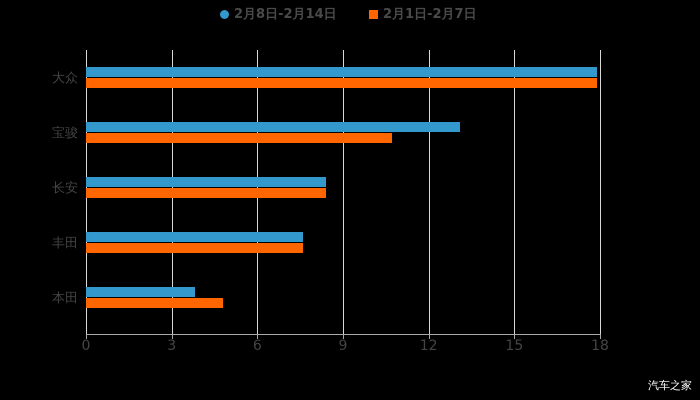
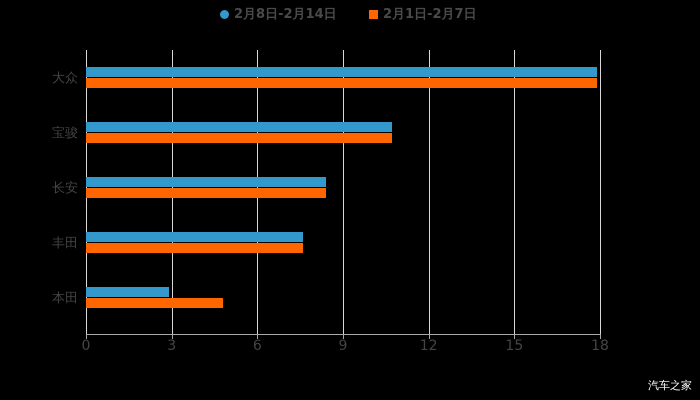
2月8日-2月14日/宝骏: 13.1 -> 10.7
2月8日-2月14日/本田: 3.8 -> 2.9
